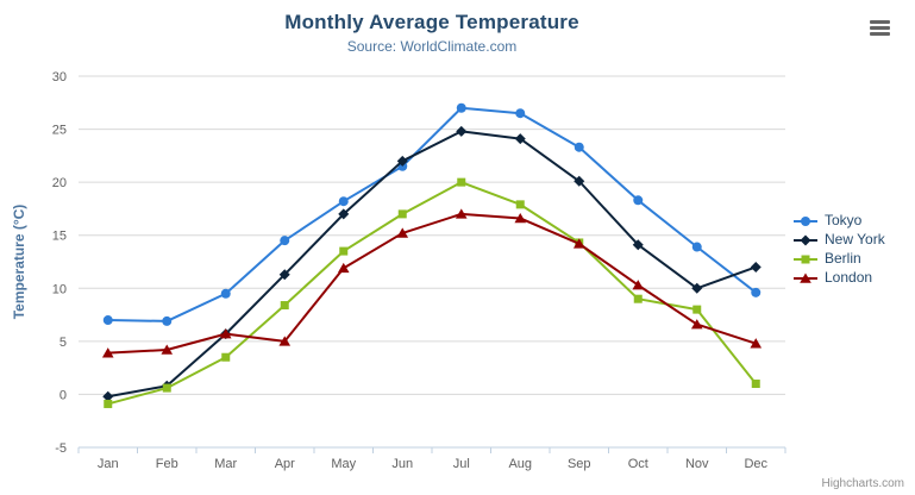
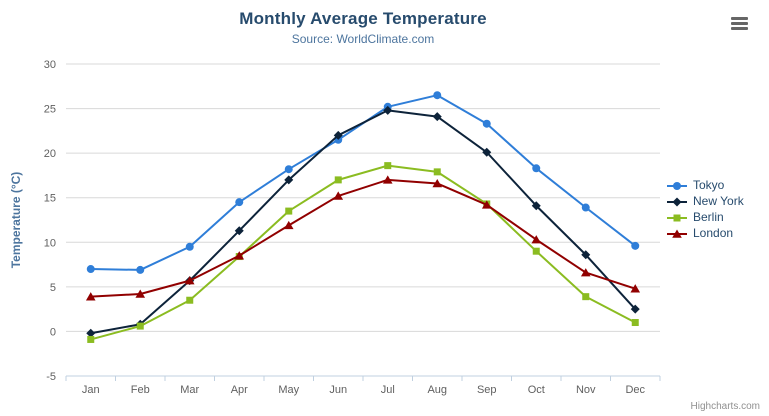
London/Apr: 5 -> 8
Tokyo/Jul: 27 -> 25
Berlin/Jul: 20 -> 19
New York/Nov: 10 -> 9
Berlin/Nov: 8 -> 4
New York/Dec: 12 -> 2
